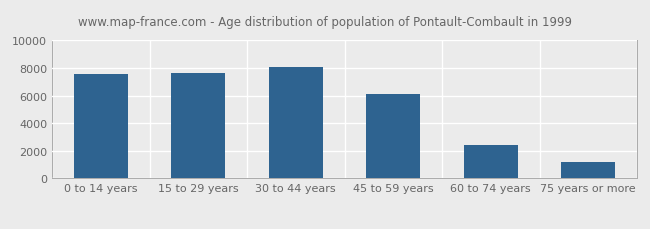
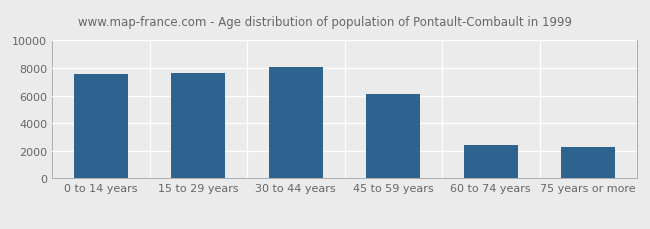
75 years or more: 1200 -> 2300
